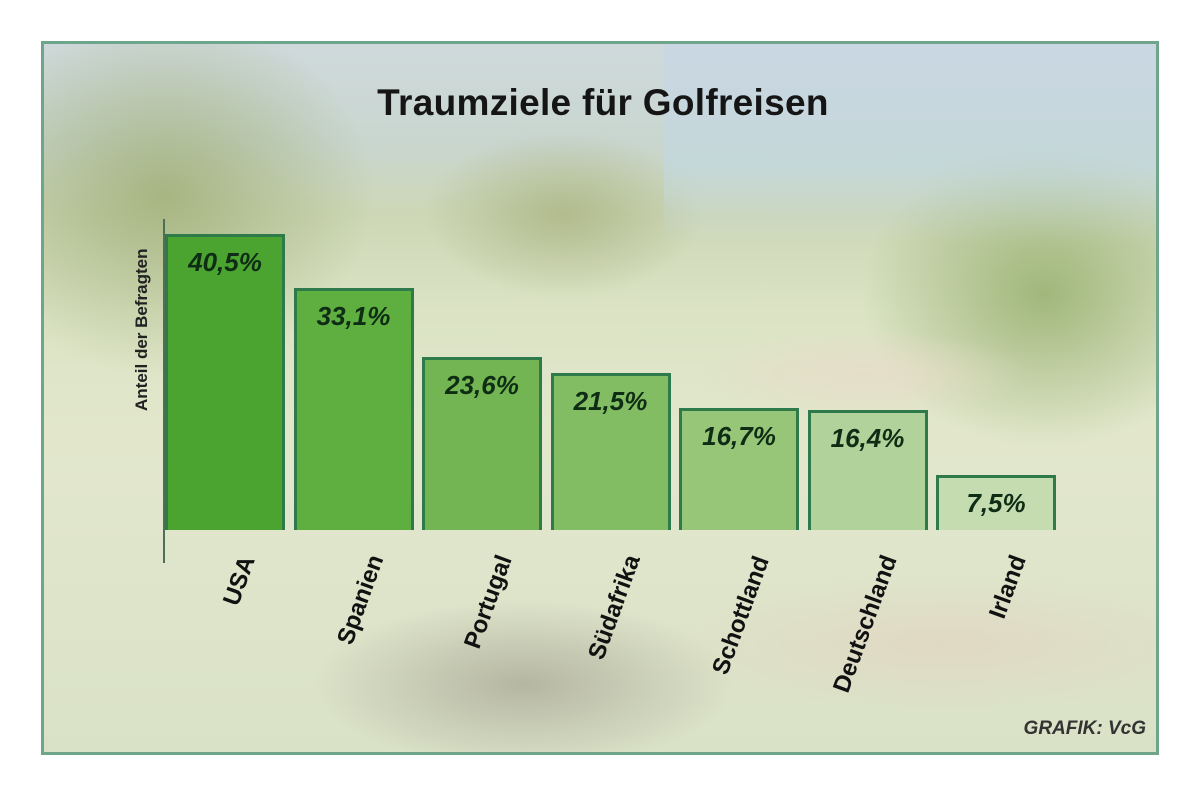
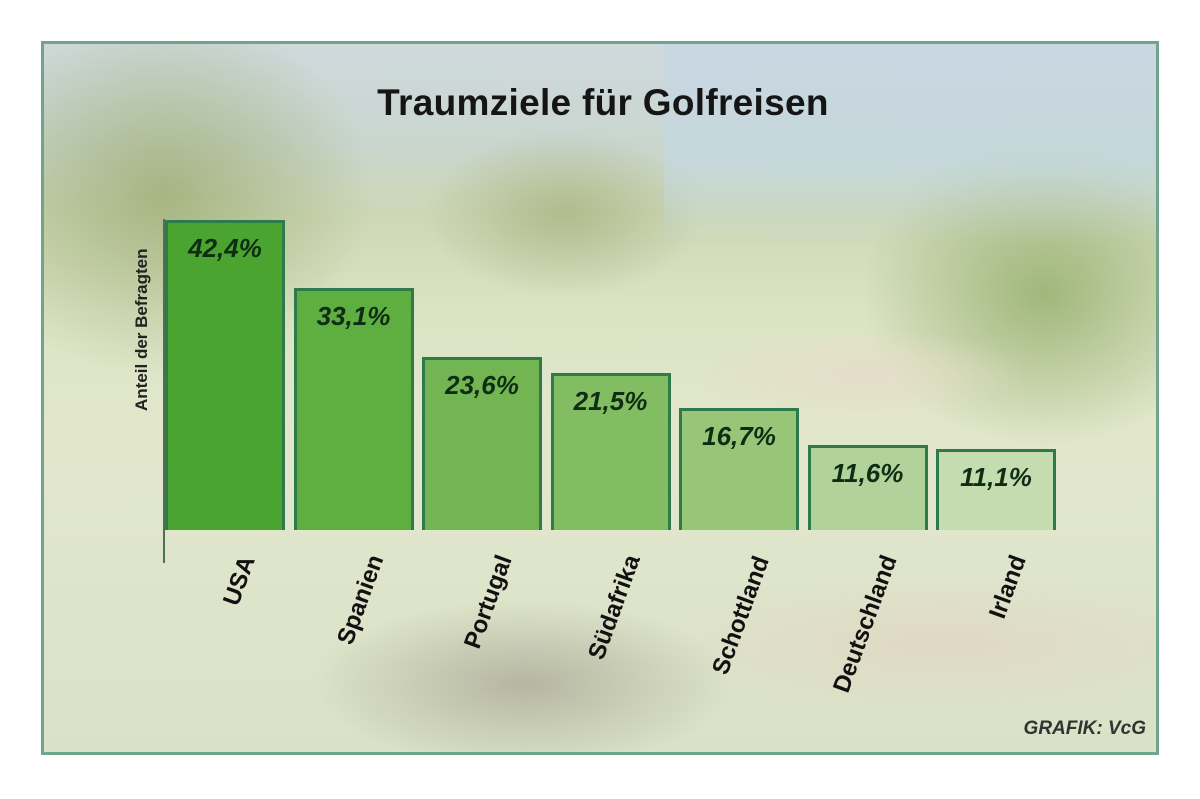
USA: 40,5% -> 42,4%
Deutschland: 16,4% -> 11,6%
Irland: 7,5% -> 11,1%
